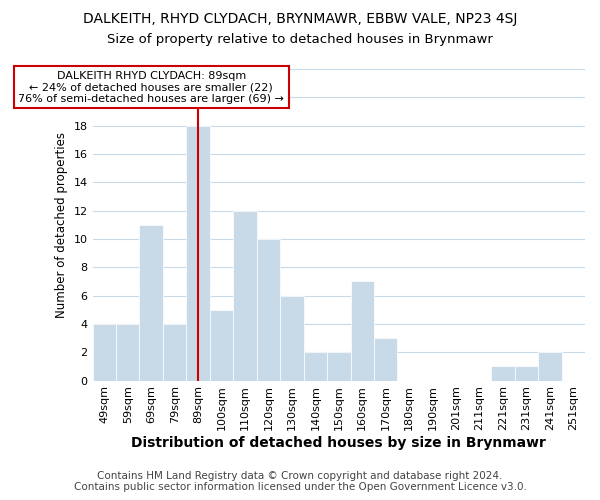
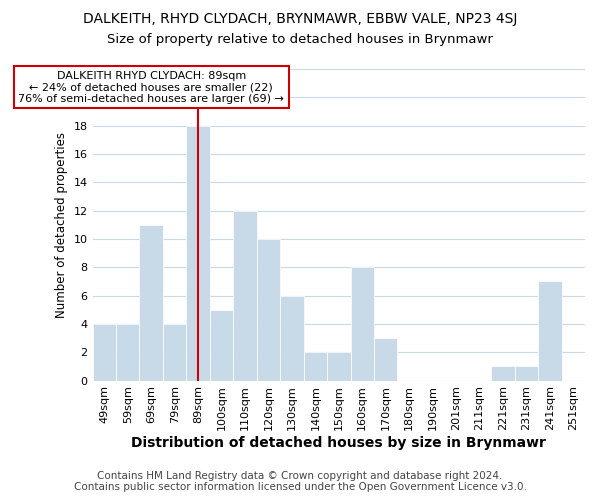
160sqm: 7 -> 8
241sqm: 2 -> 7
